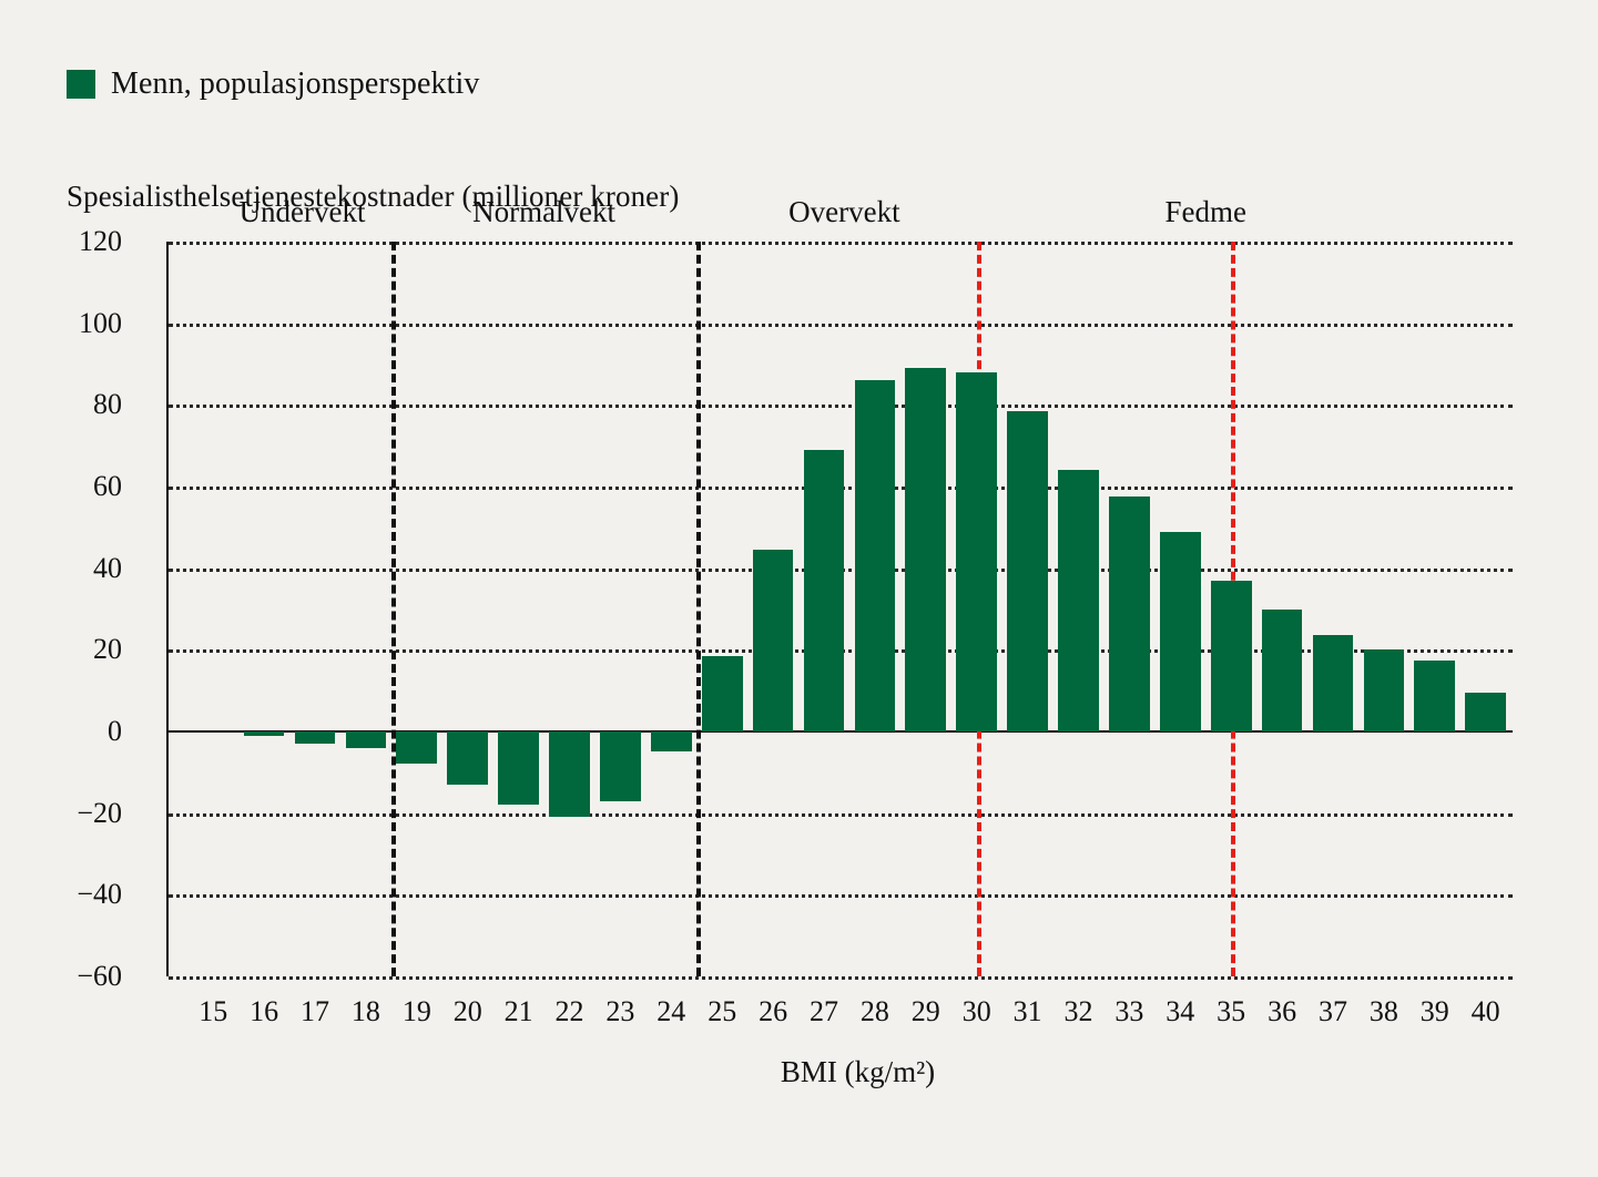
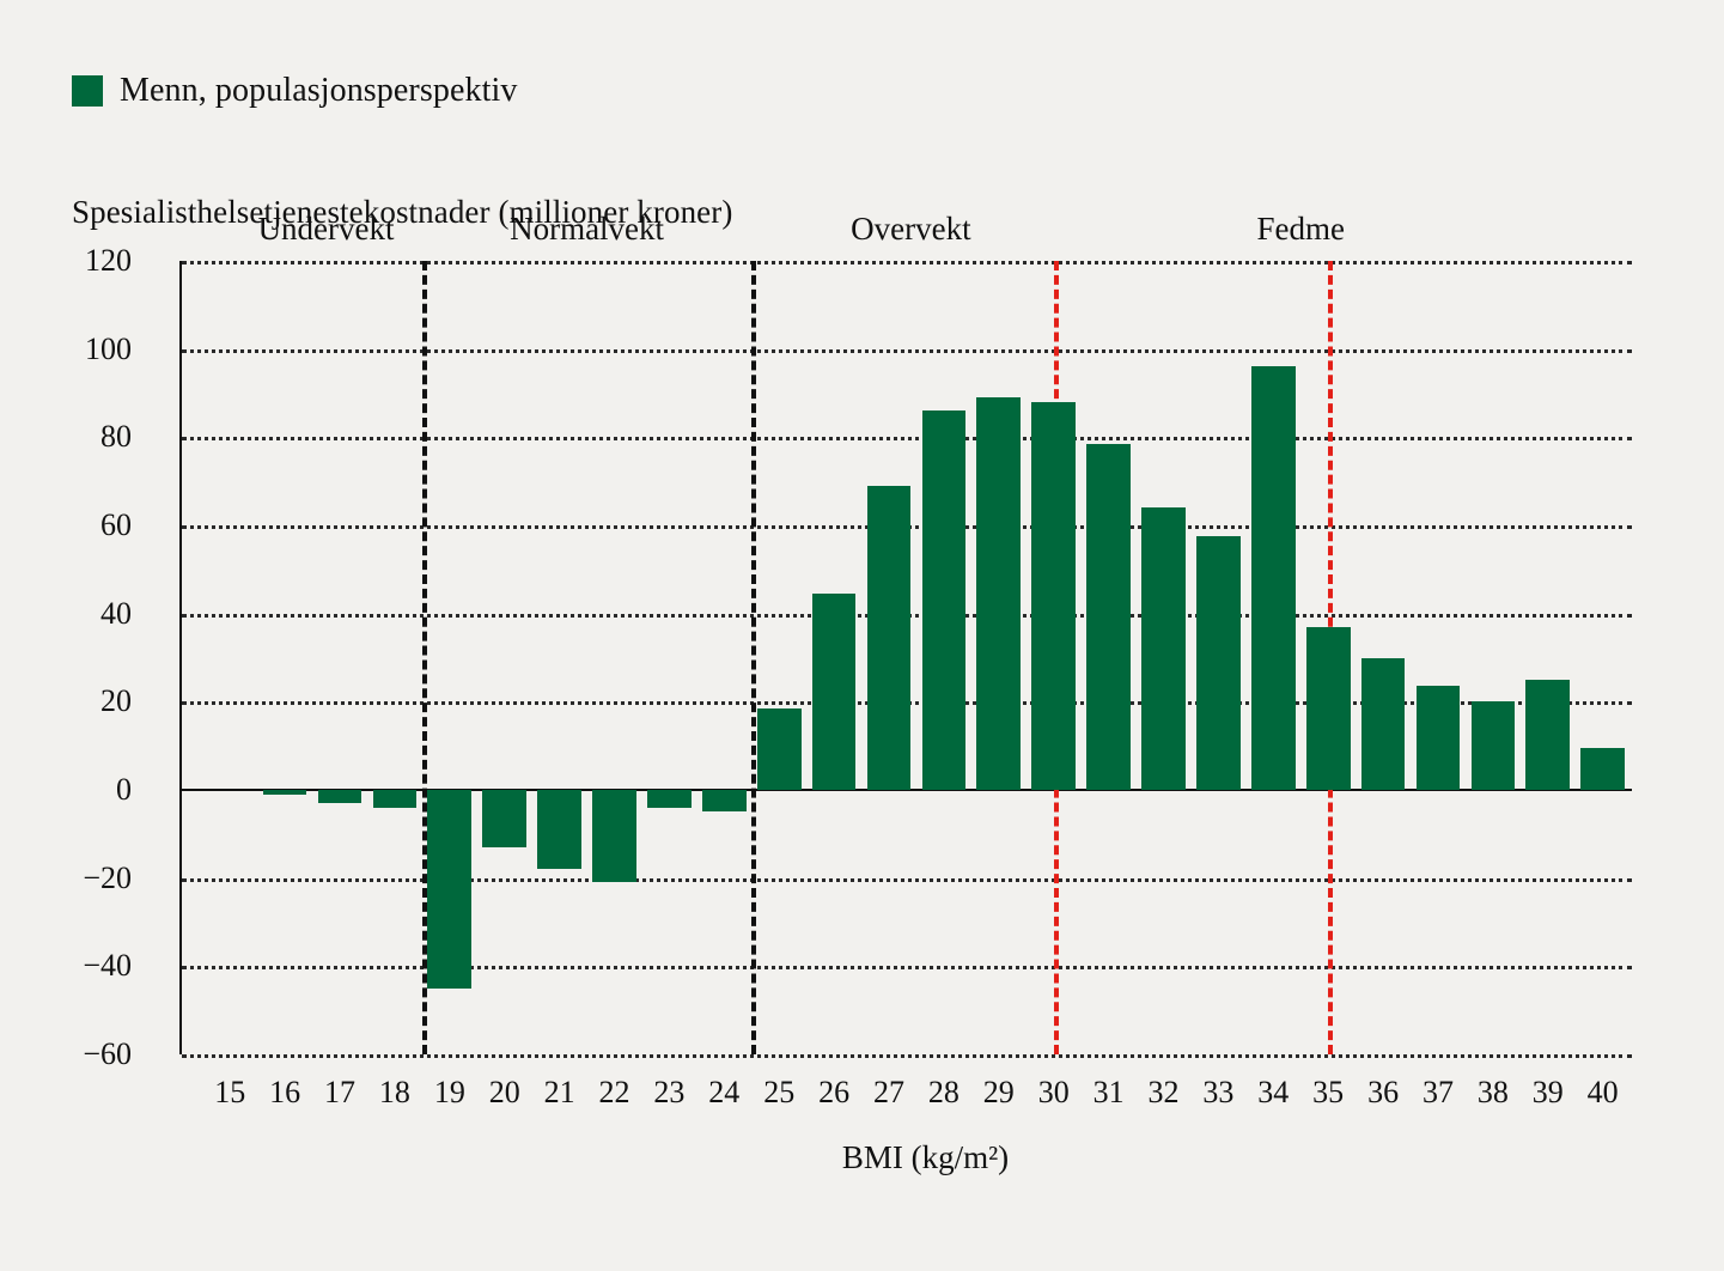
19: -8 -> -45
23: -17 -> -4
34: 49 -> 96
39: 18 -> 25
